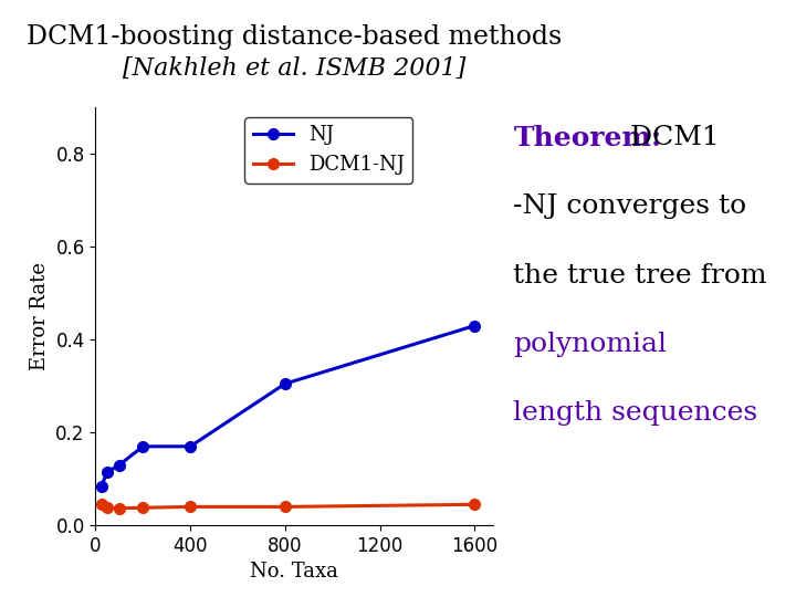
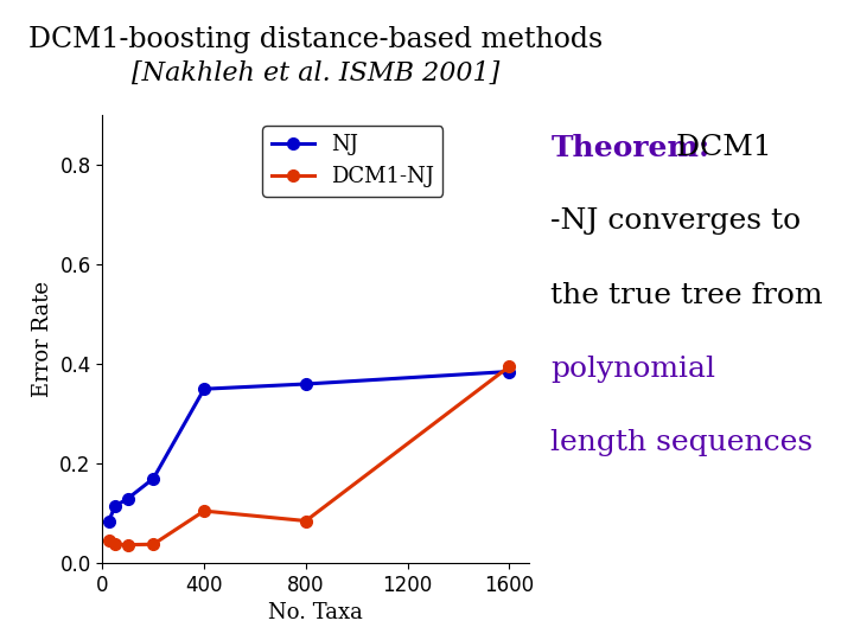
NJ/400: 0.170 -> 0.350
DCM1-NJ/400: 0.040 -> 0.105
NJ/800: 0.305 -> 0.360
DCM1-NJ/800: 0.040 -> 0.085
NJ/1600: 0.430 -> 0.385
DCM1-NJ/1600: 0.045 -> 0.395
